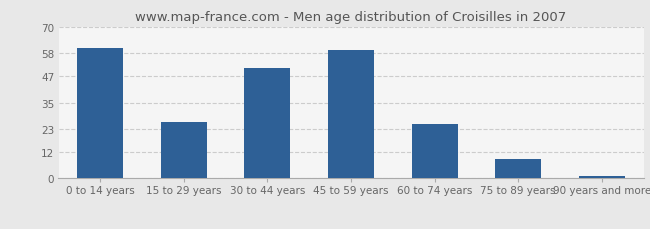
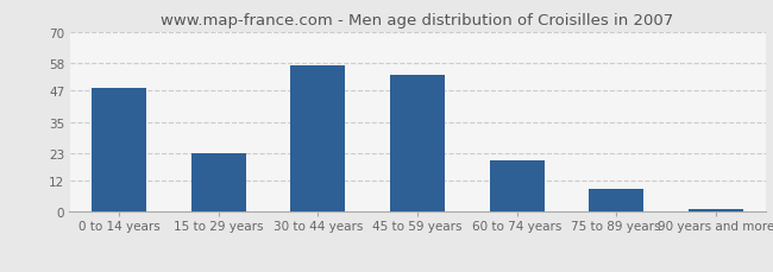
0 to 14 years: 60 -> 48
15 to 29 years: 26 -> 23
30 to 44 years: 51 -> 57
45 to 59 years: 59 -> 53
60 to 74 years: 25 -> 20
